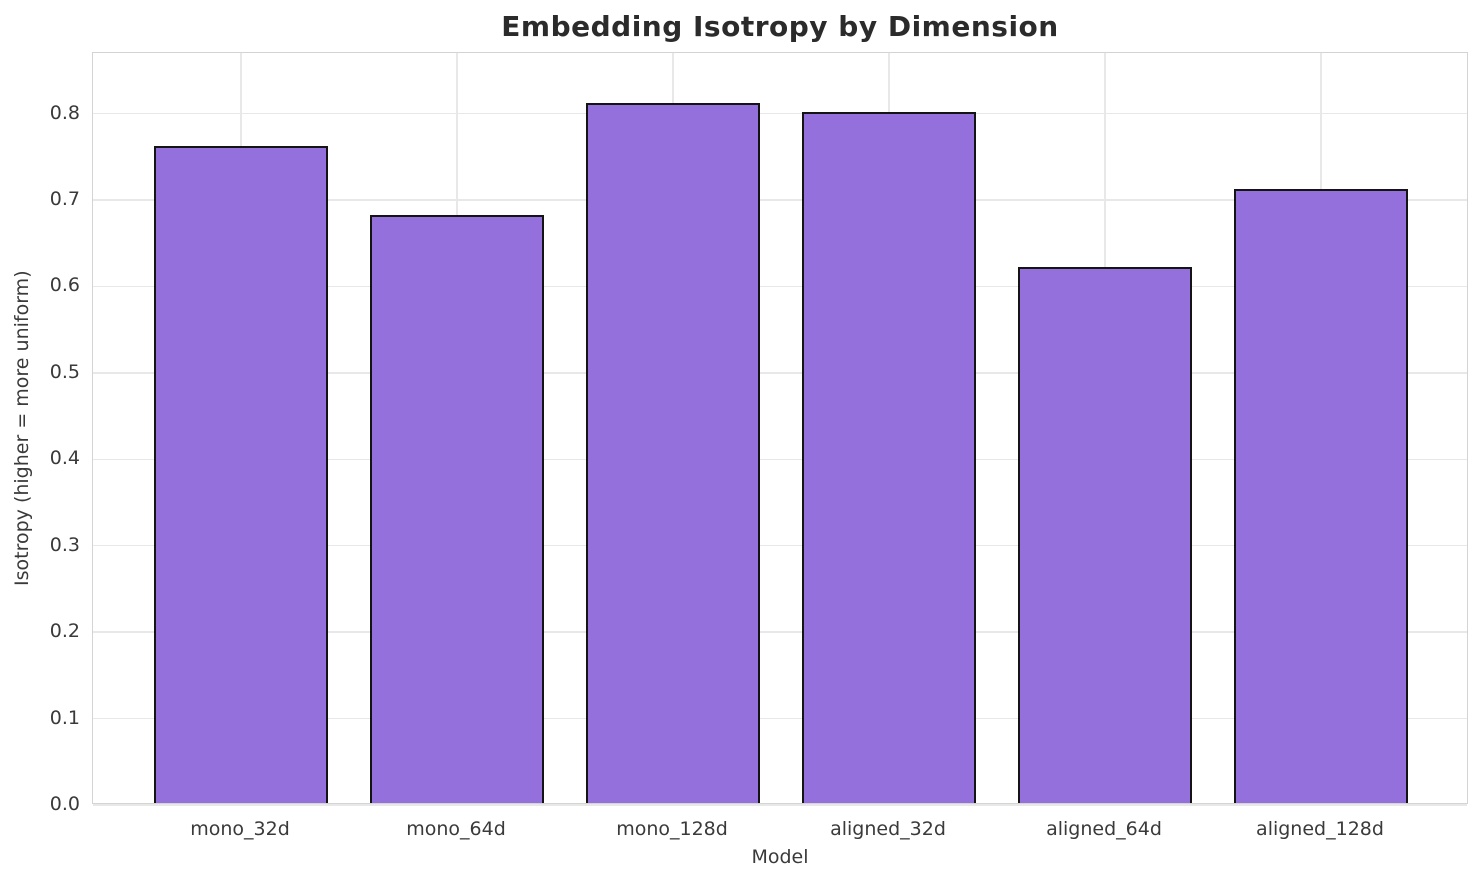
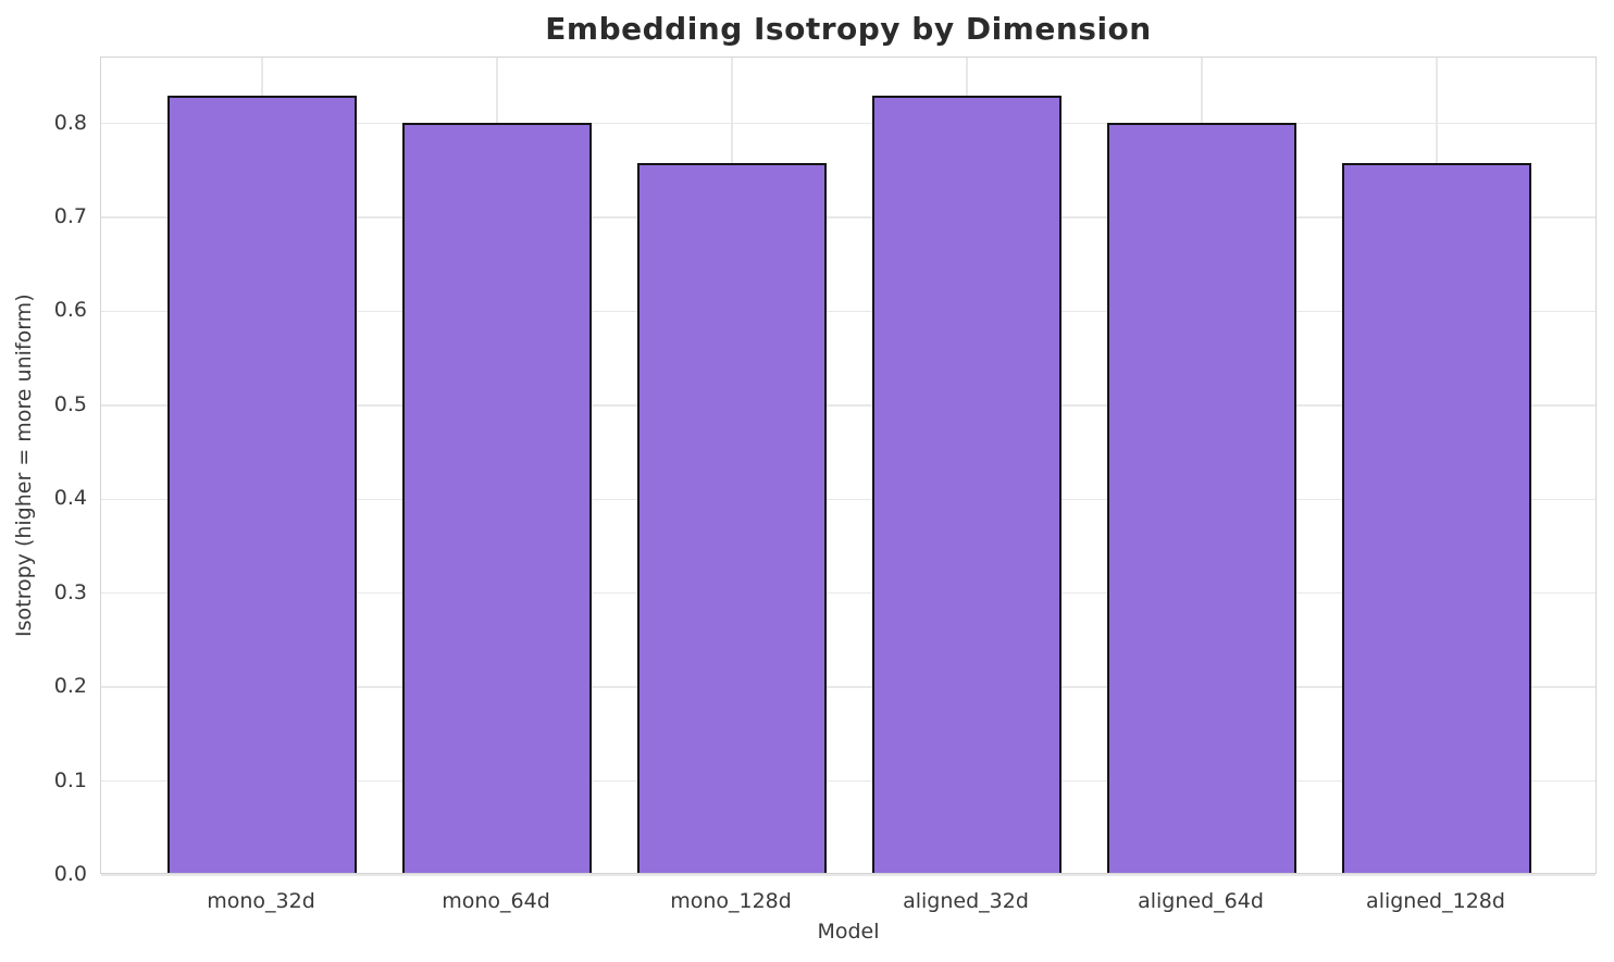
mono_32d: 0.76 -> 0.83
mono_64d: 0.68 -> 0.80
mono_128d: 0.81 -> 0.76
aligned_32d: 0.80 -> 0.83
aligned_64d: 0.62 -> 0.80
aligned_128d: 0.71 -> 0.76
